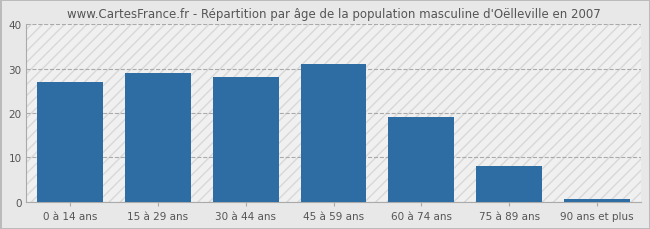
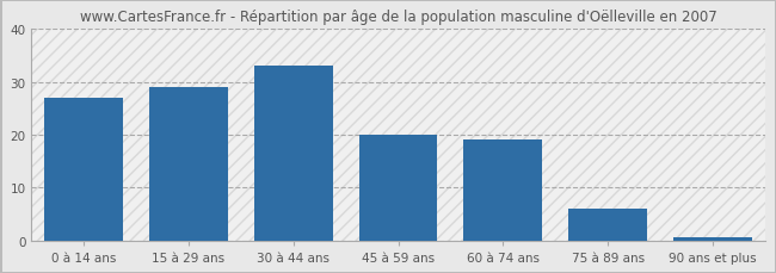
30 à 44 ans: 28.0 -> 33.0
45 à 59 ans: 31.0 -> 20.0
75 à 89 ans: 8.0 -> 6.0
